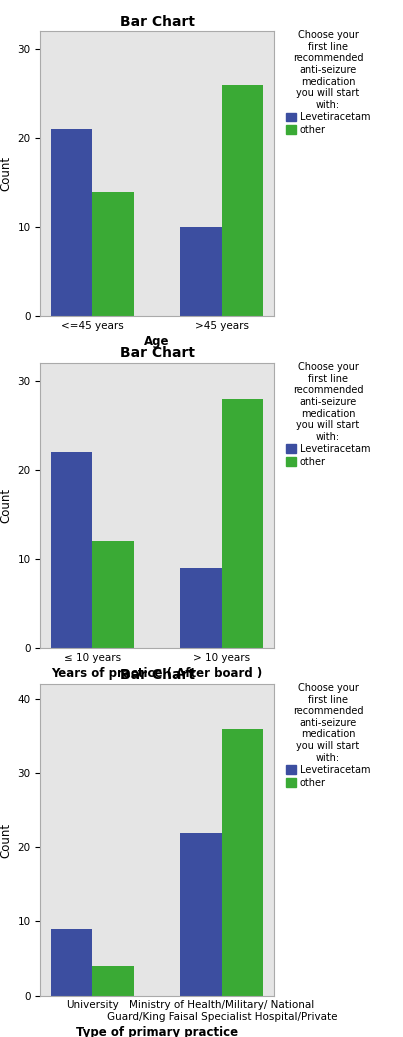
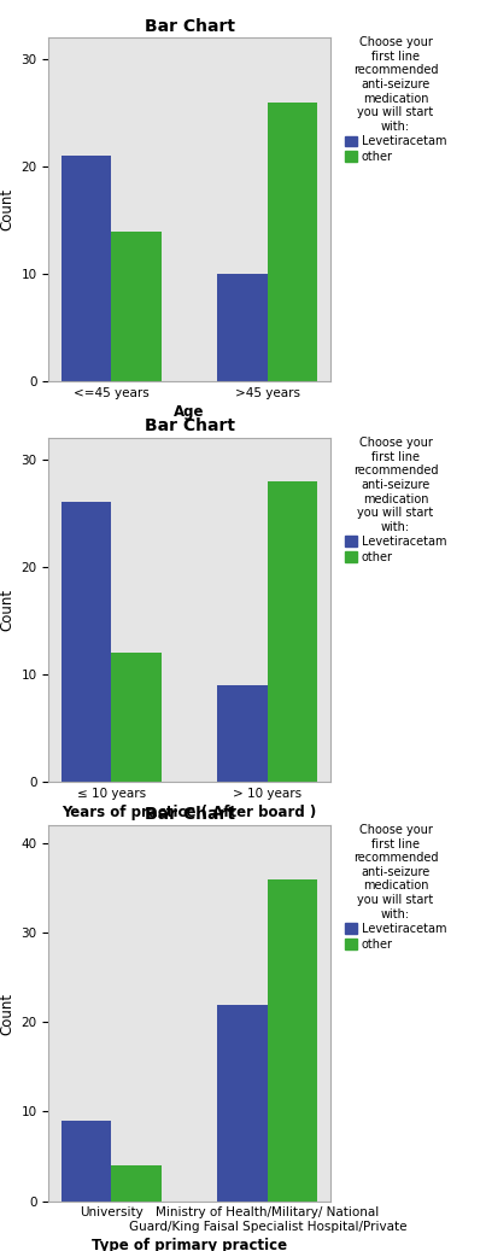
Levetiracetam/≤ 10 years: 22 -> 26
